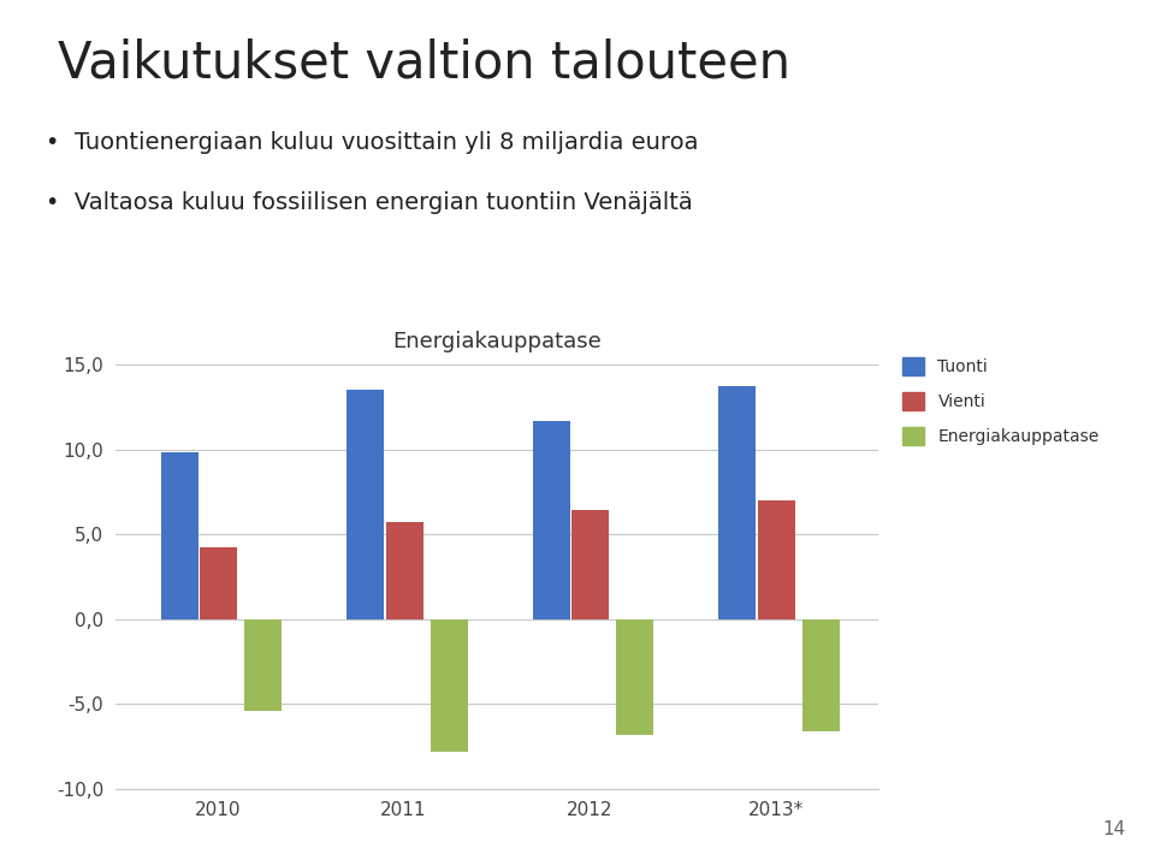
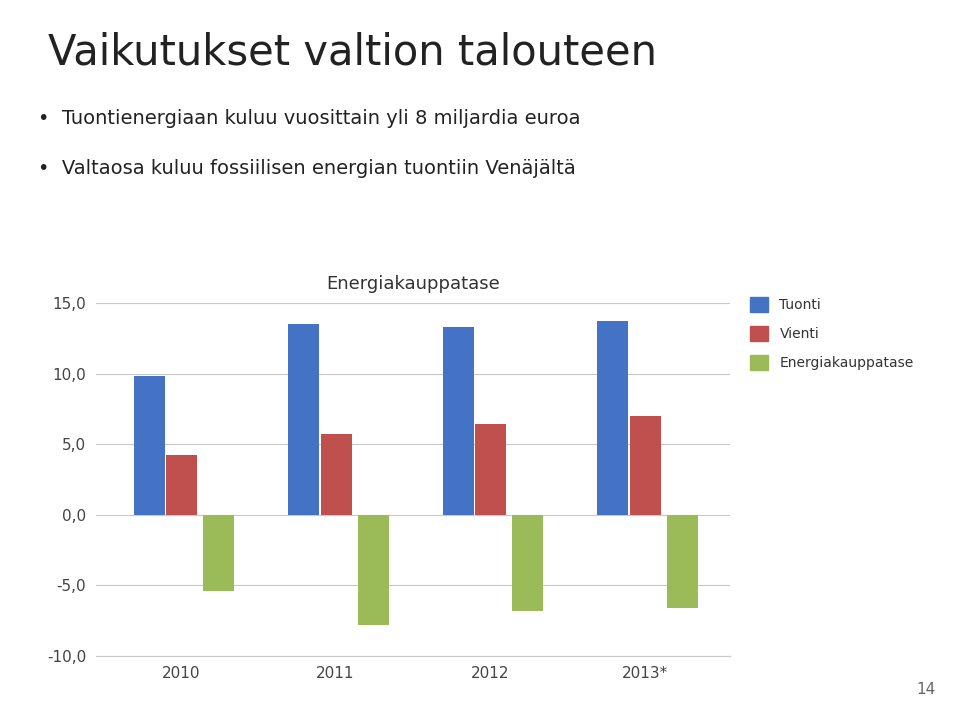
Tuonti/2012: 11,7 -> 13,3
